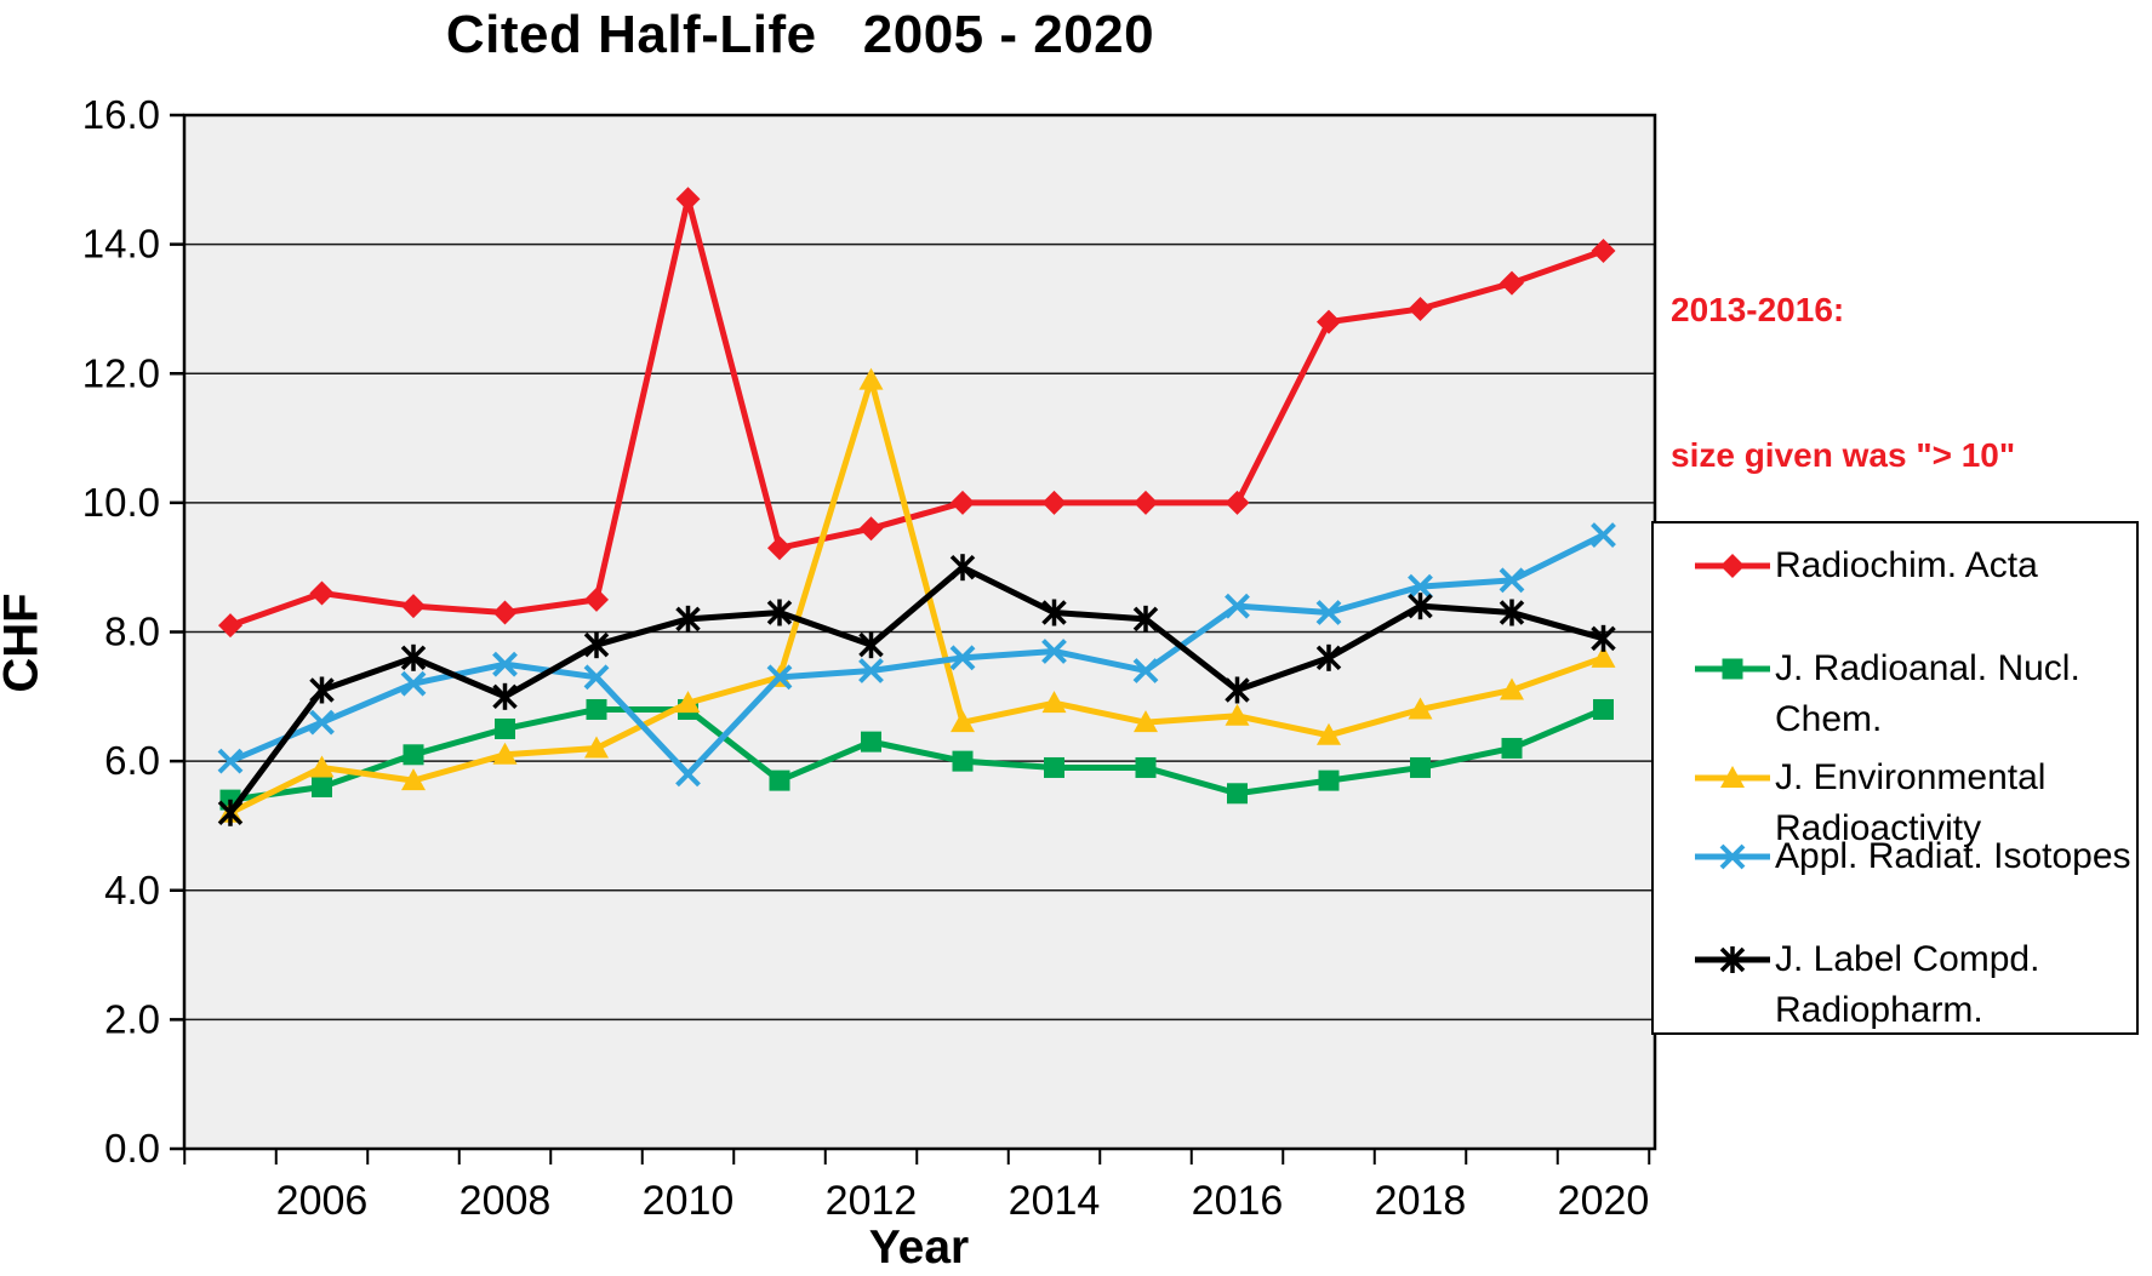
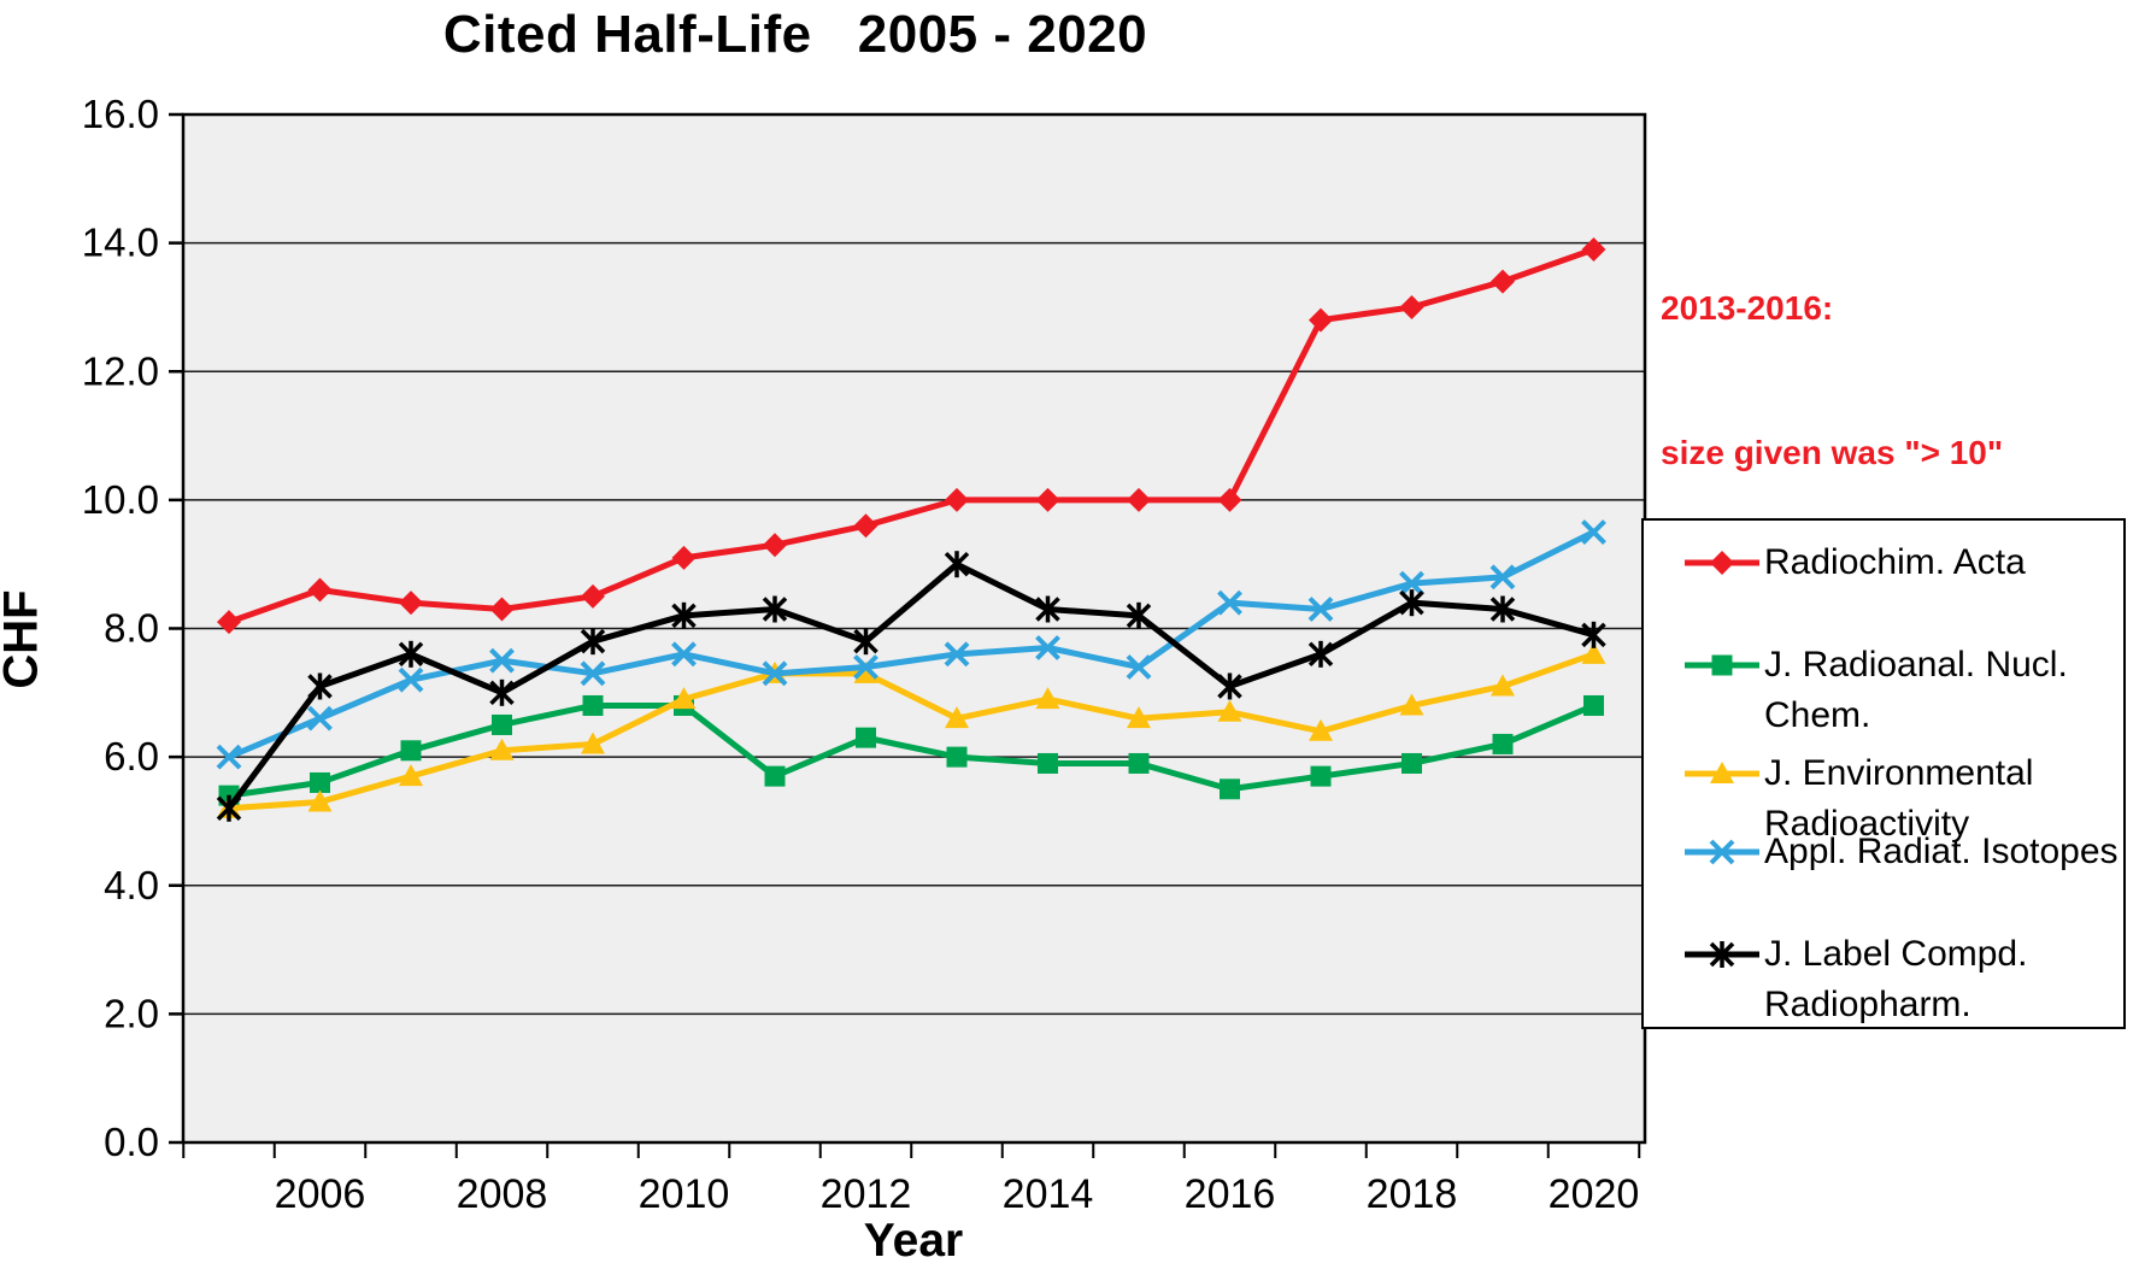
J. Environmental Radioactivity/2006: 5.9 -> 5.3
Radiochim. Acta/2010: 14.7 -> 9.1
Appl. Radiat. Isotopes/2010: 5.8 -> 7.6
J. Environmental Radioactivity/2012: 11.9 -> 7.3
